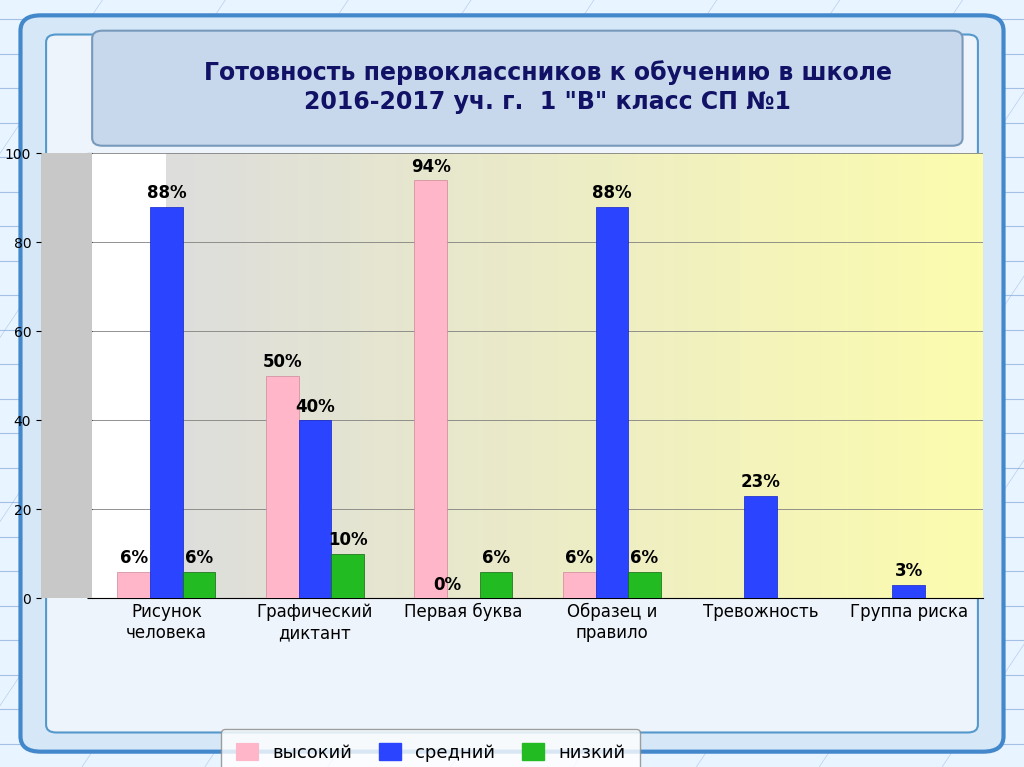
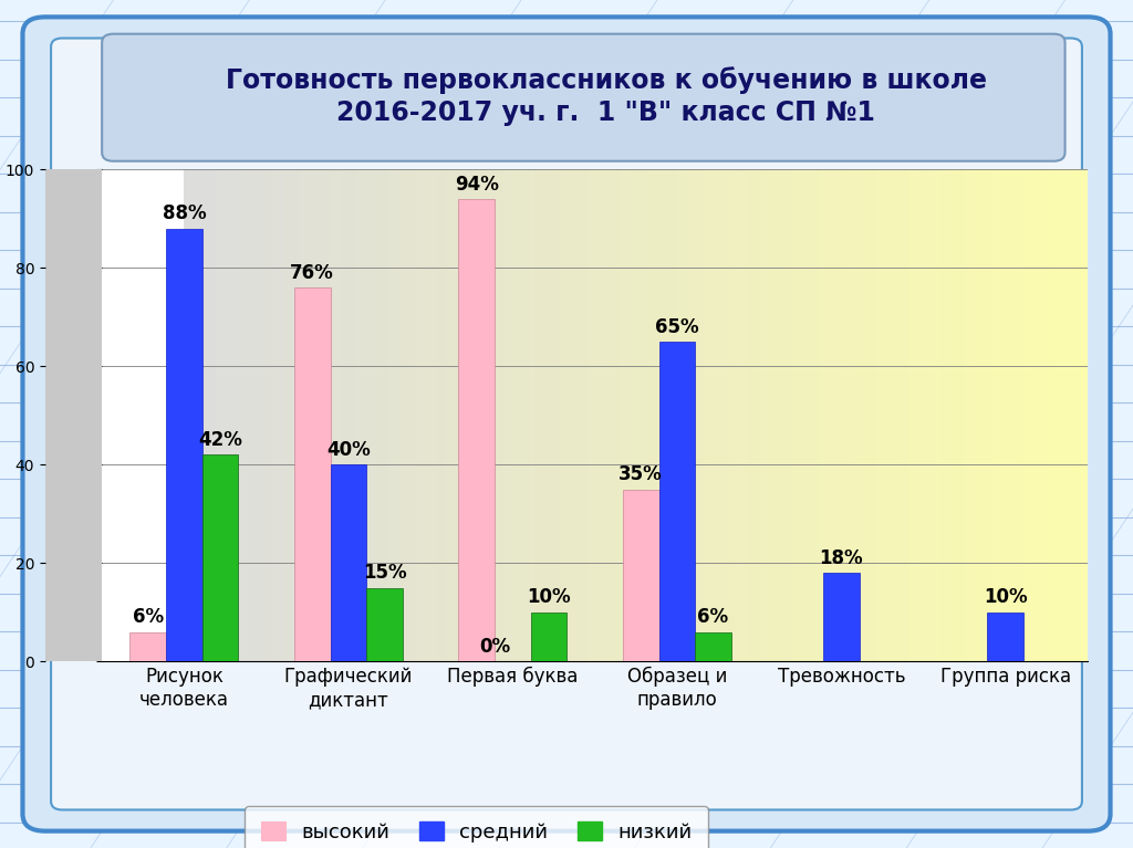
низкий/Рисунок человека: 6% -> 42%
высокий/Графический диктант: 50% -> 76%
низкий/Графический диктант: 10% -> 15%
низкий/Первая буква: 6% -> 10%
высокий/Образец и правило: 6% -> 35%
средний/Образец и правило: 88% -> 65%
средний/Тревожность: 23% -> 18%
средний/Группа риска: 3% -> 10%
